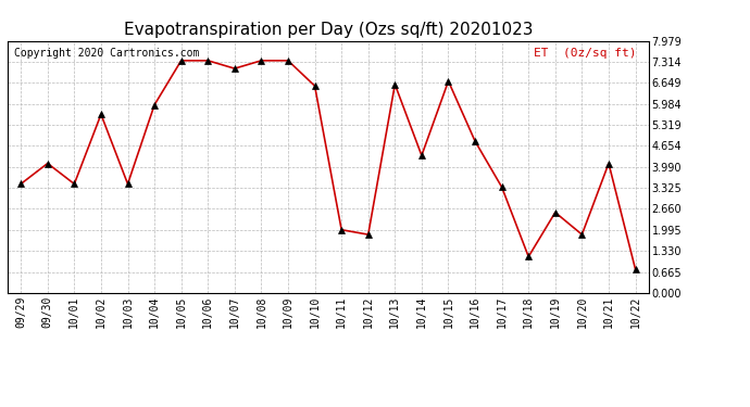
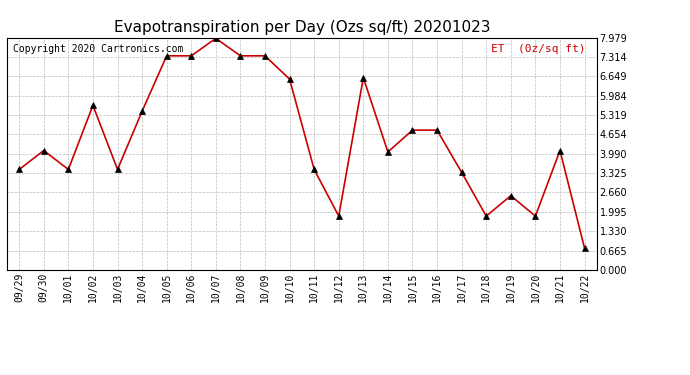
10/04: 5.95 -> 5.45
10/07: 7.10 -> 7.95
10/11: 2.00 -> 3.45
10/14: 4.35 -> 4.05
10/15: 6.70 -> 4.80
10/18: 1.15 -> 1.85
